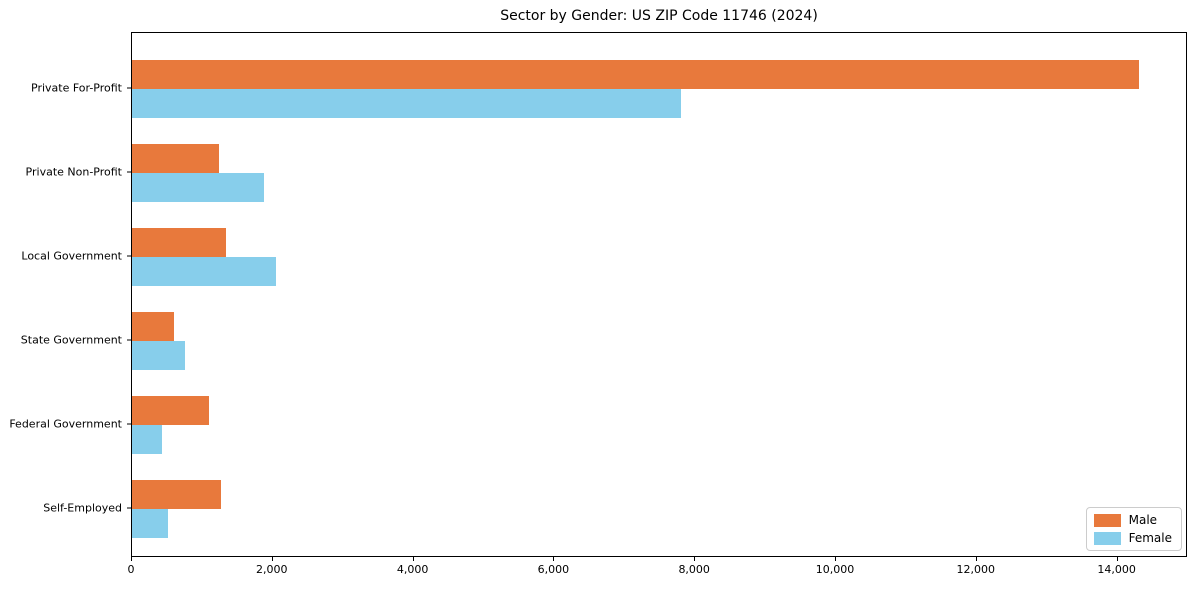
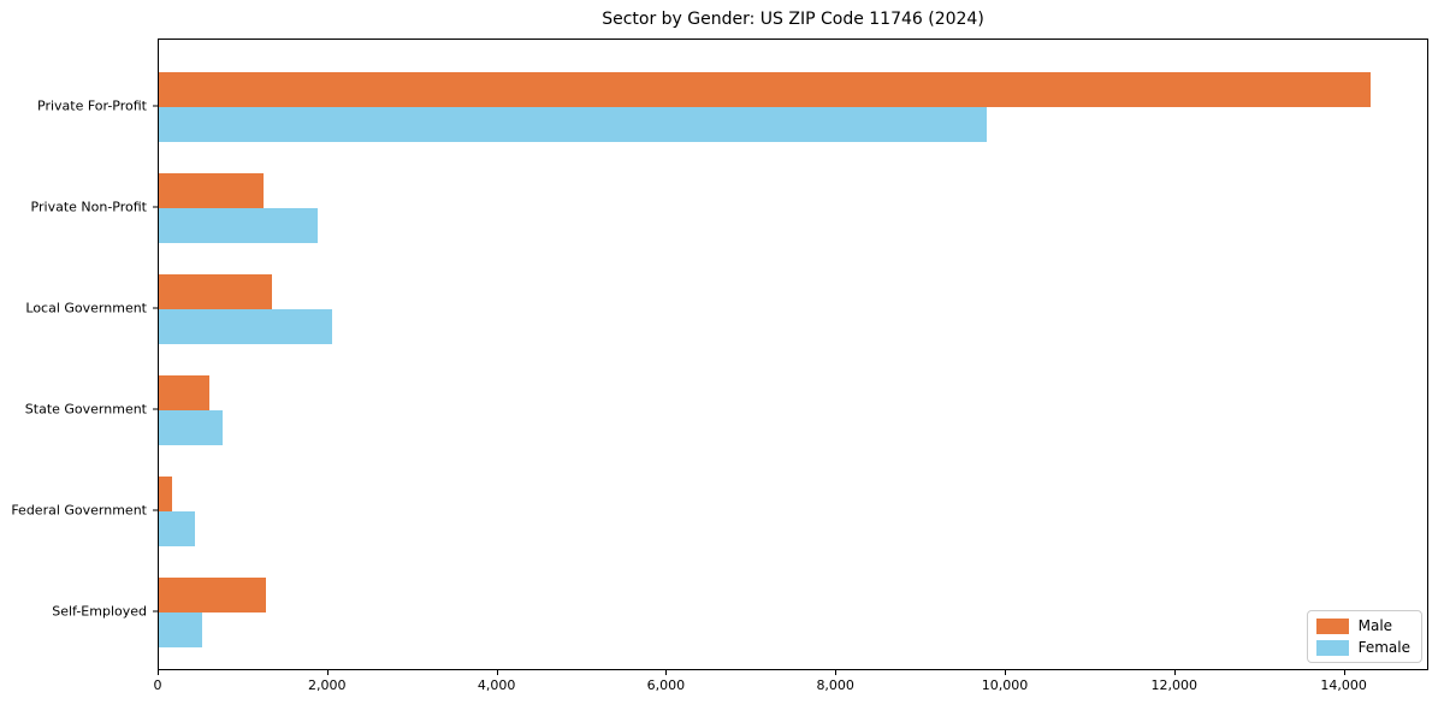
Female/Private For-Profit: 7800 -> 9800
Male/Federal Government: 1100 -> 200
